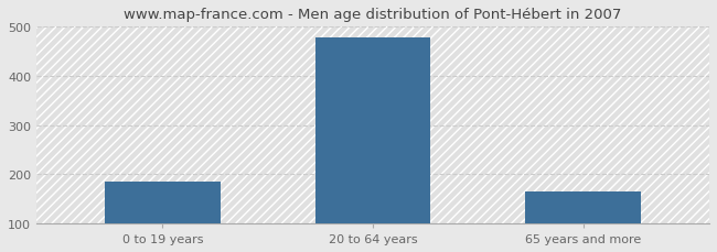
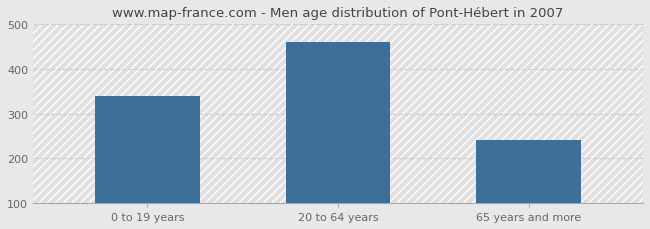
0 to 19 years: 185 -> 340
20 to 64 years: 478 -> 460
65 years and more: 165 -> 240
